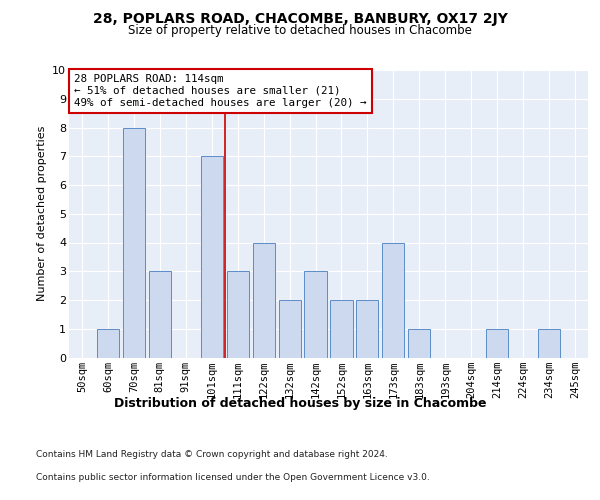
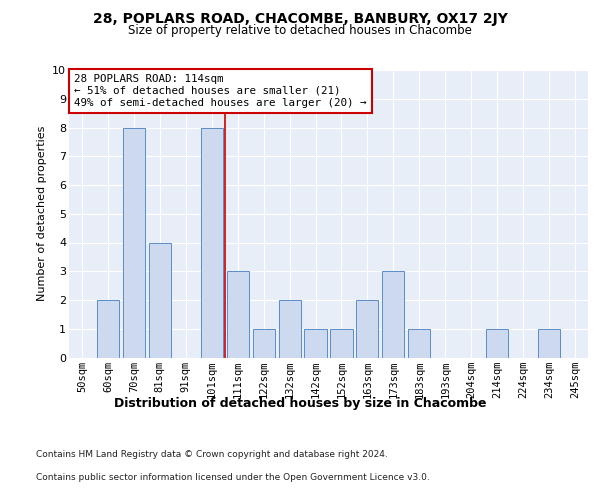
60sqm: 1 -> 2
81sqm: 3 -> 4
101sqm: 7 -> 8
122sqm: 4 -> 1
142sqm: 3 -> 1
152sqm: 2 -> 1
173sqm: 4 -> 3
